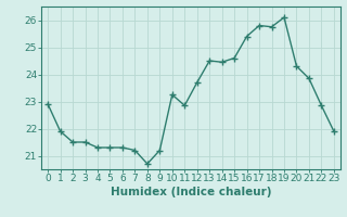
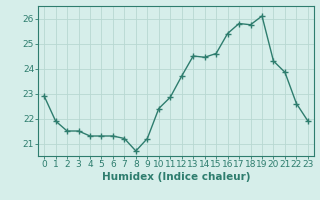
10: 23.25 -> 22.40
22: 22.85 -> 22.60
